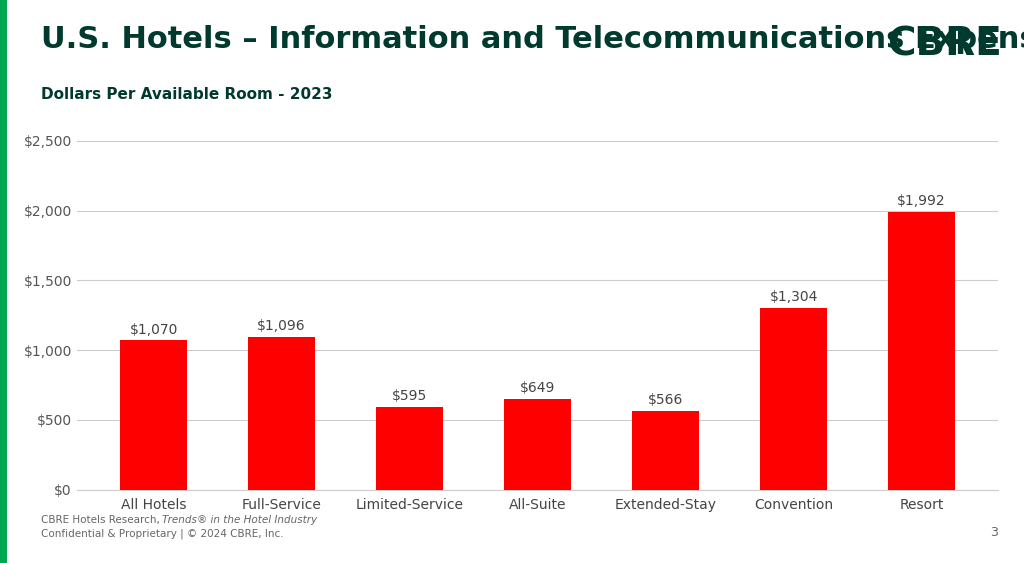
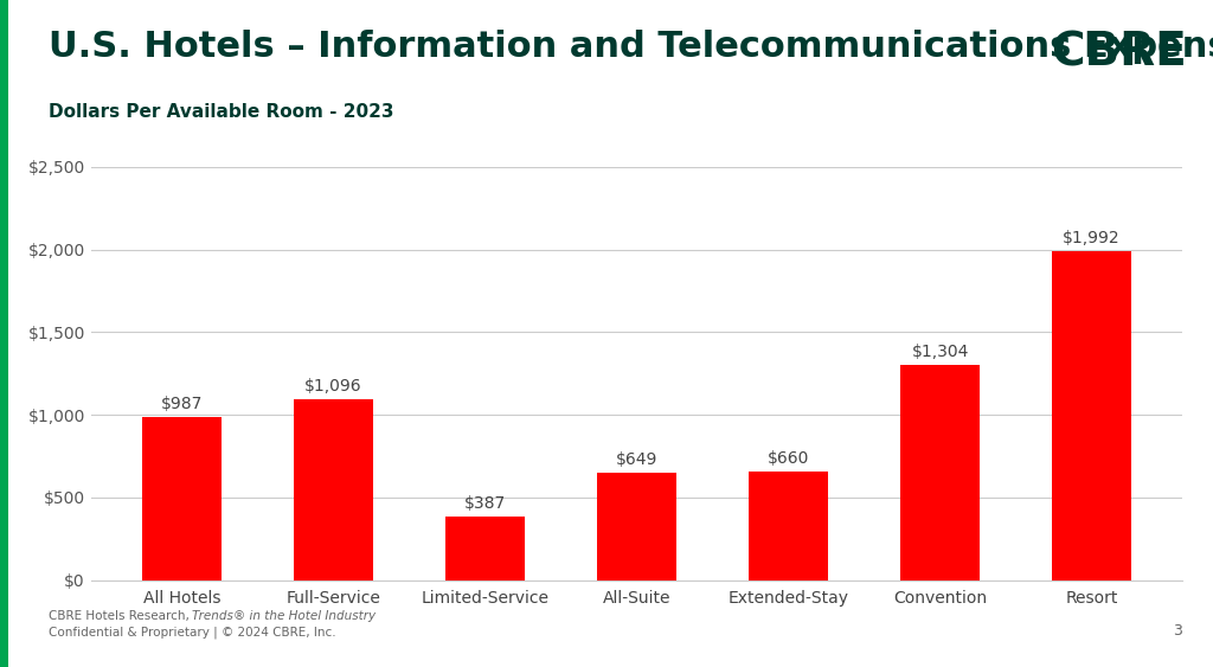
All Hotels: $1,070 -> $987
Limited-Service: $595 -> $387
Extended-Stay: $566 -> $660
